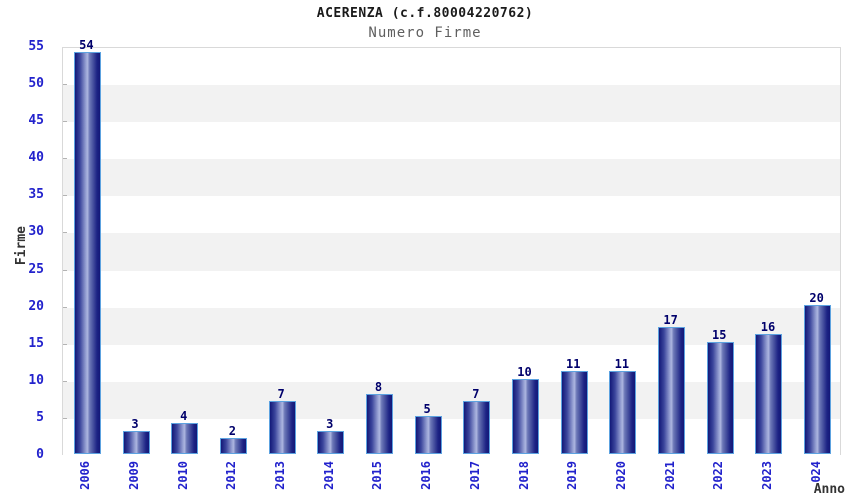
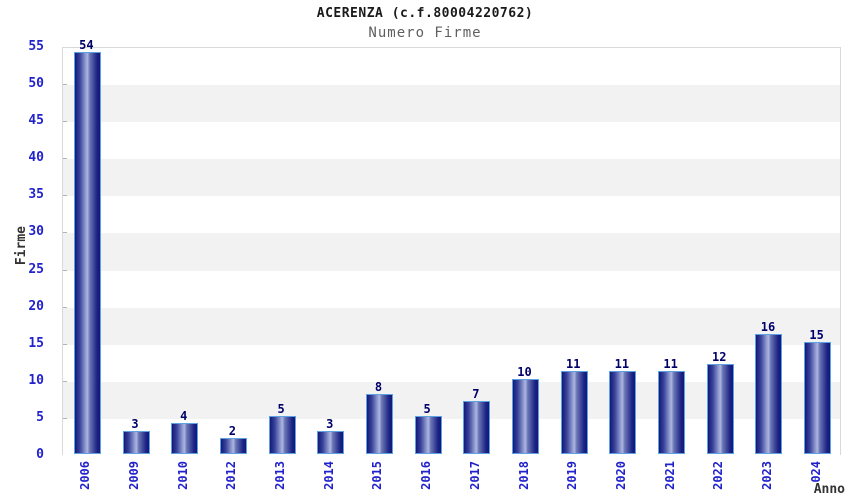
2013: 7 -> 5
2021: 17 -> 11
2022: 15 -> 12
2024: 20 -> 15
